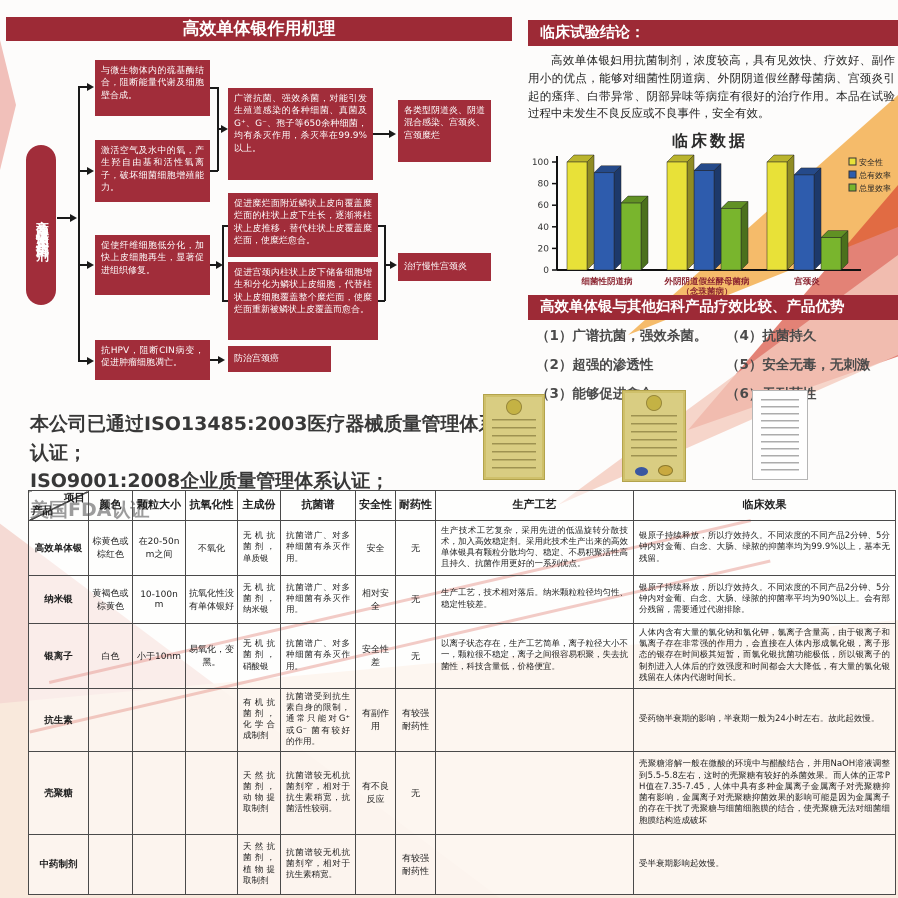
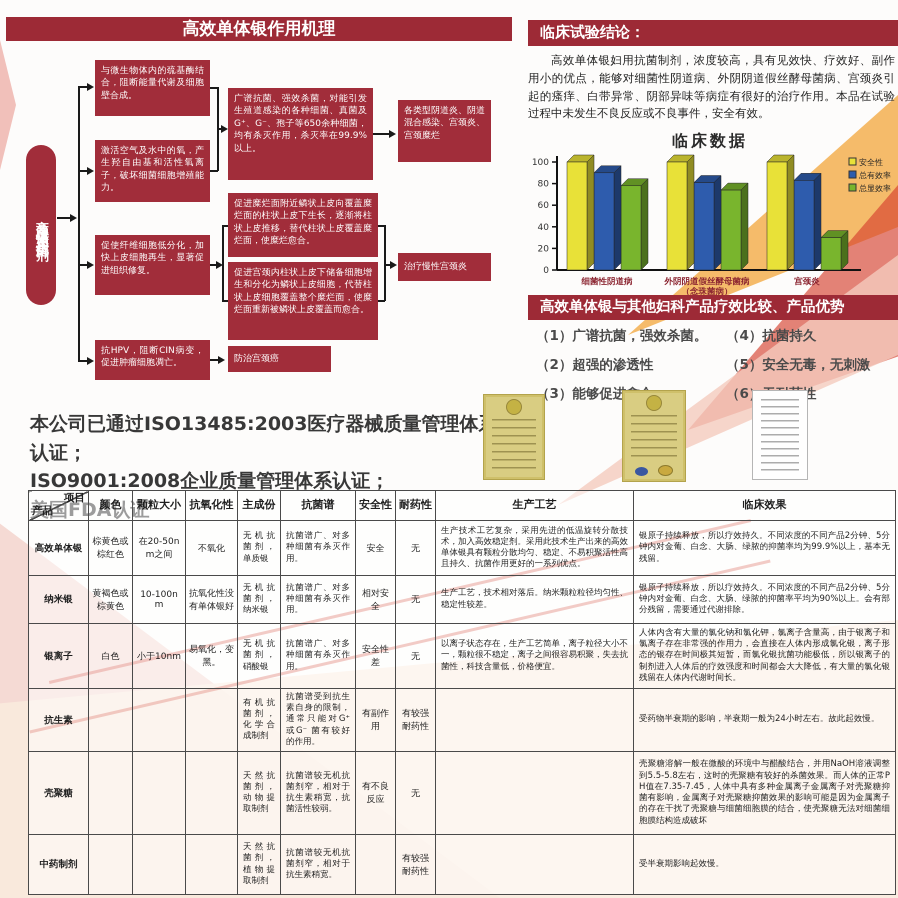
总显效率/细菌性阴道病: 62 -> 78
总有效率/外阴阴道假丝酵母菌病 （念珠菌病）: 92 -> 81
总显效率/外阴阴道假丝酵母菌病 （念珠菌病）: 57 -> 74
总有效率/宫颈炎: 88 -> 83
